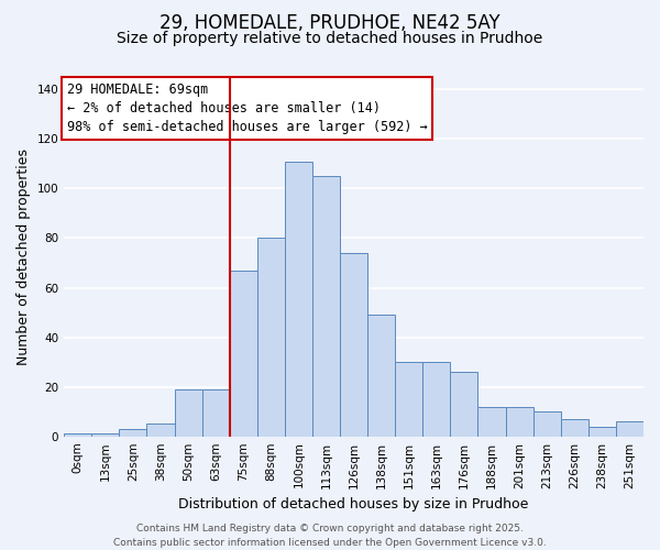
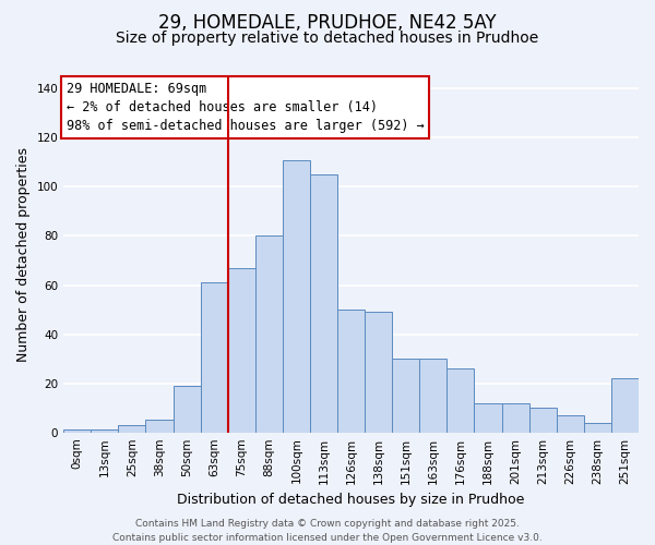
63sqm: 19 -> 61
126sqm: 74 -> 50
251sqm: 6 -> 22
